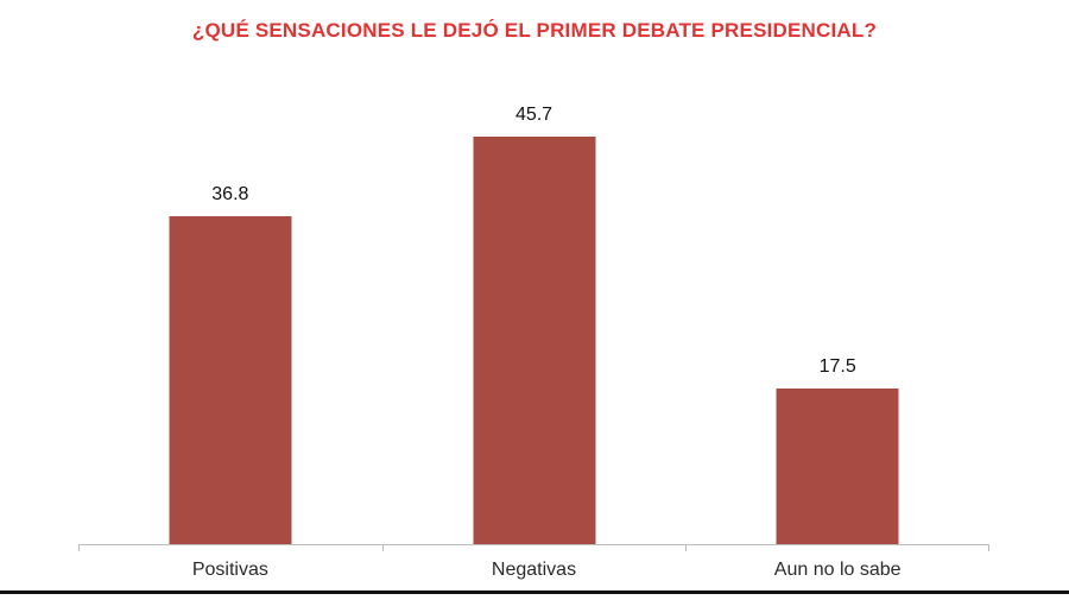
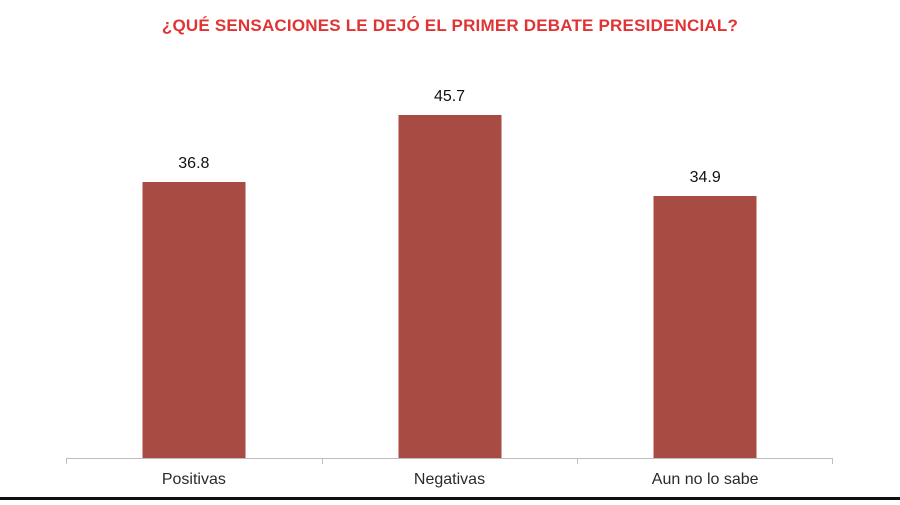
Aun no lo sabe: 17.5 -> 34.9
